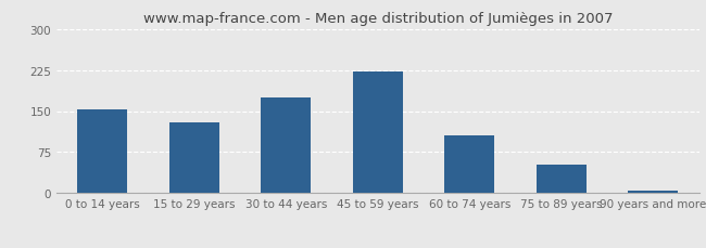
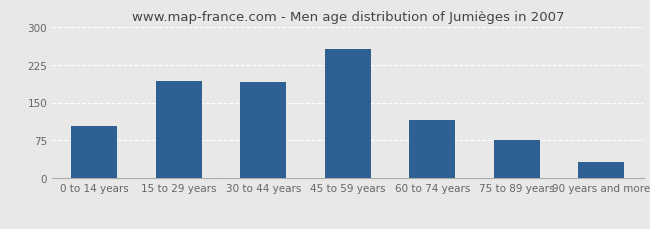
0 to 14 years: 153 -> 104
15 to 29 years: 130 -> 192
30 to 44 years: 175 -> 190
45 to 59 years: 222 -> 256
60 to 74 years: 106 -> 116
75 to 89 years: 52 -> 76
90 years and more: 5 -> 32
